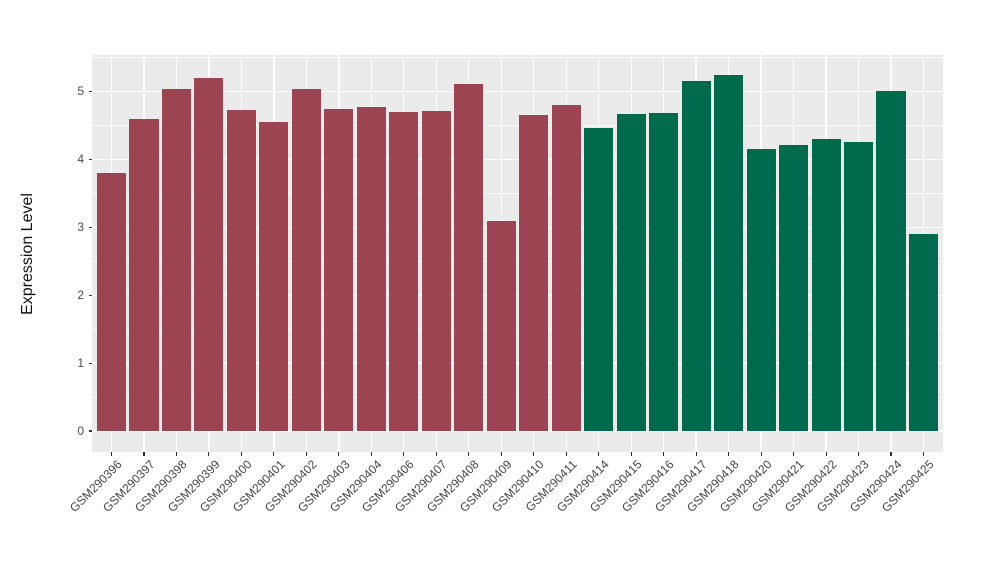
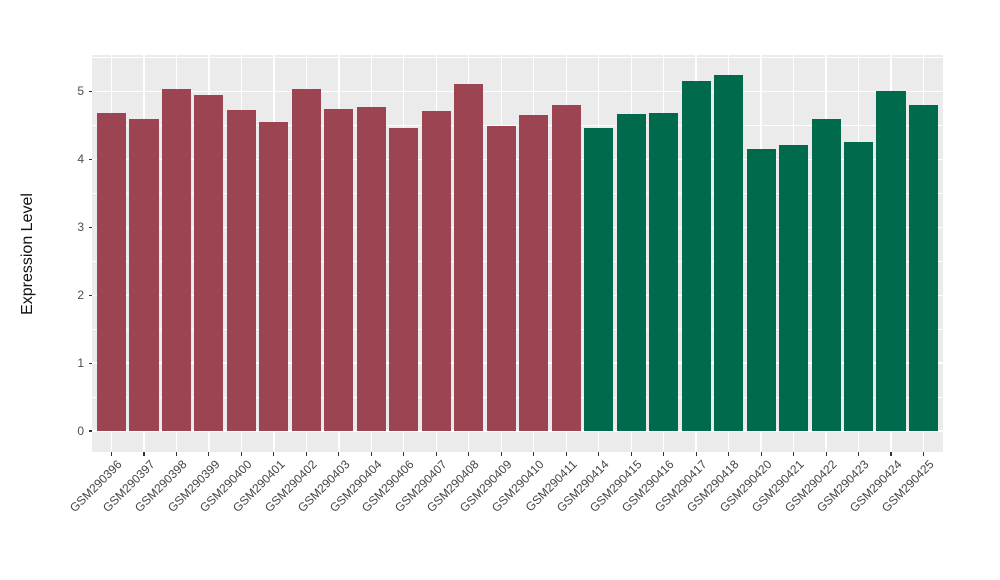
GSM290396: 3.8 -> 4.7
GSM290399: 5.2 -> 5.0
GSM290406: 4.7 -> 4.5
GSM290409: 3.1 -> 4.5
GSM290422: 4.3 -> 4.6
GSM290425: 2.9 -> 4.8
